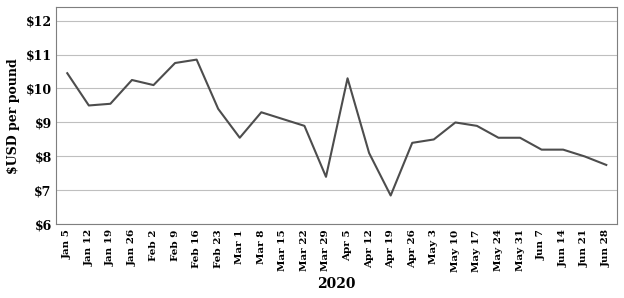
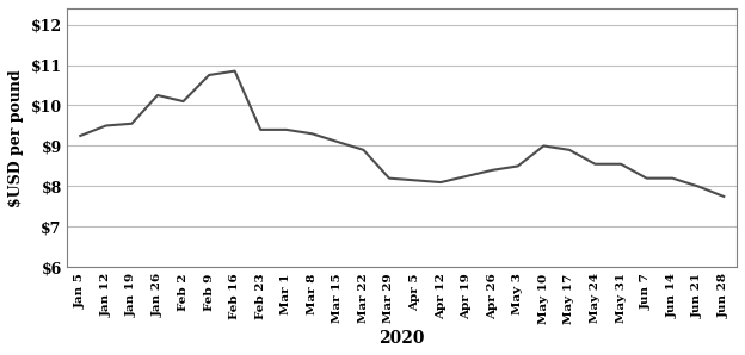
Jan 5: $10.45 -> $9.25
Mar 1: $8.55 -> $9.40
Mar 29: $7.40 -> $8.20
Apr 5: $10.30 -> $8.15
Apr 19: $6.85 -> $8.25
